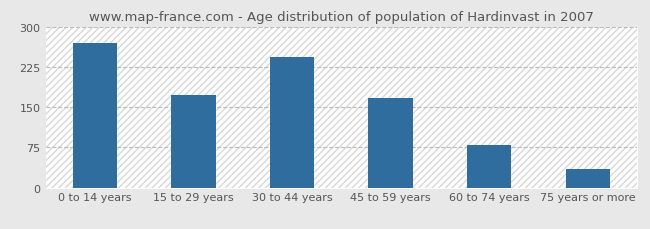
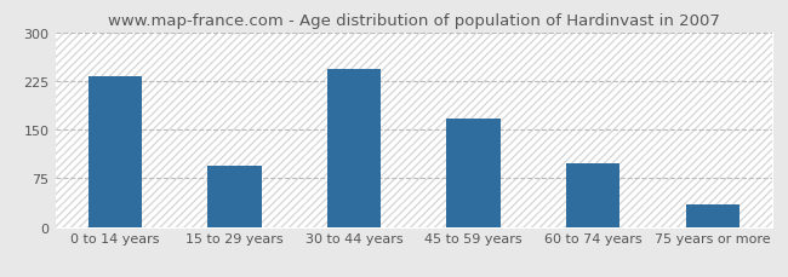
0 to 14 years: 270 -> 233
15 to 29 years: 172 -> 95
60 to 74 years: 80 -> 98
